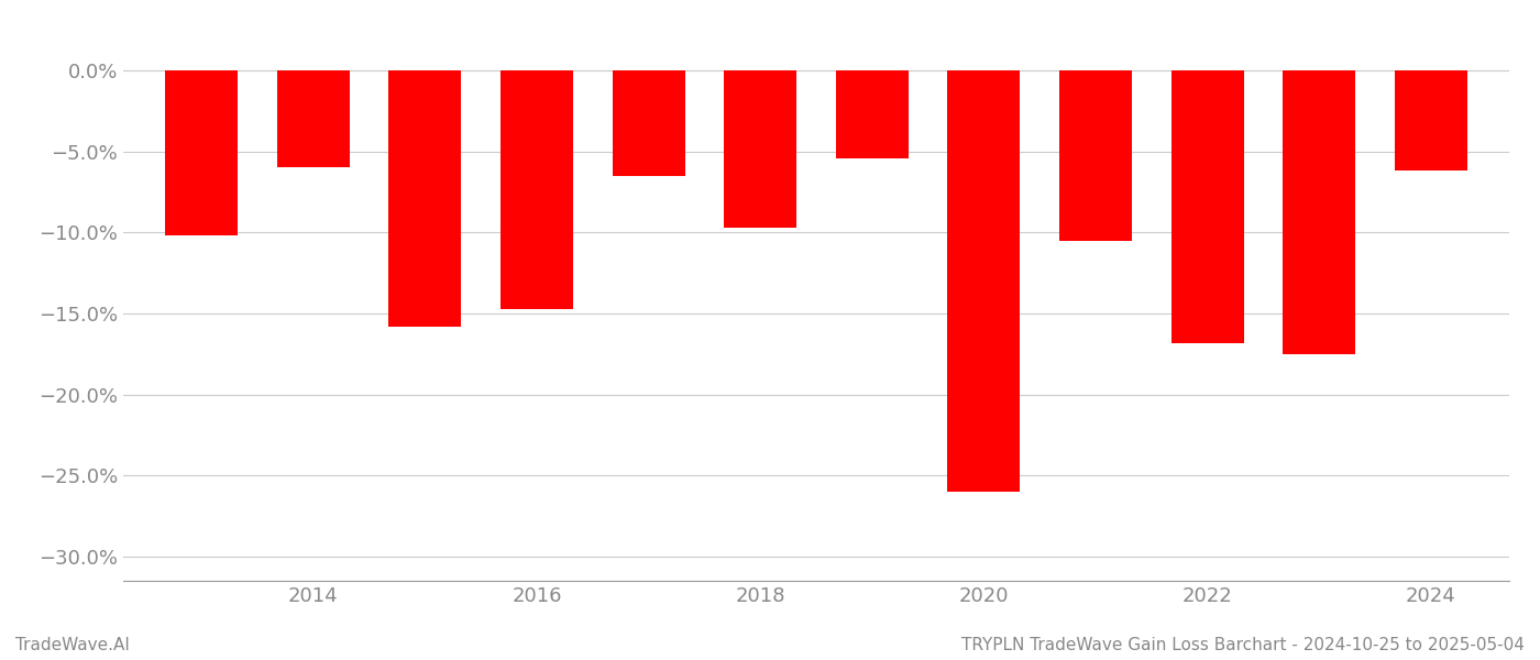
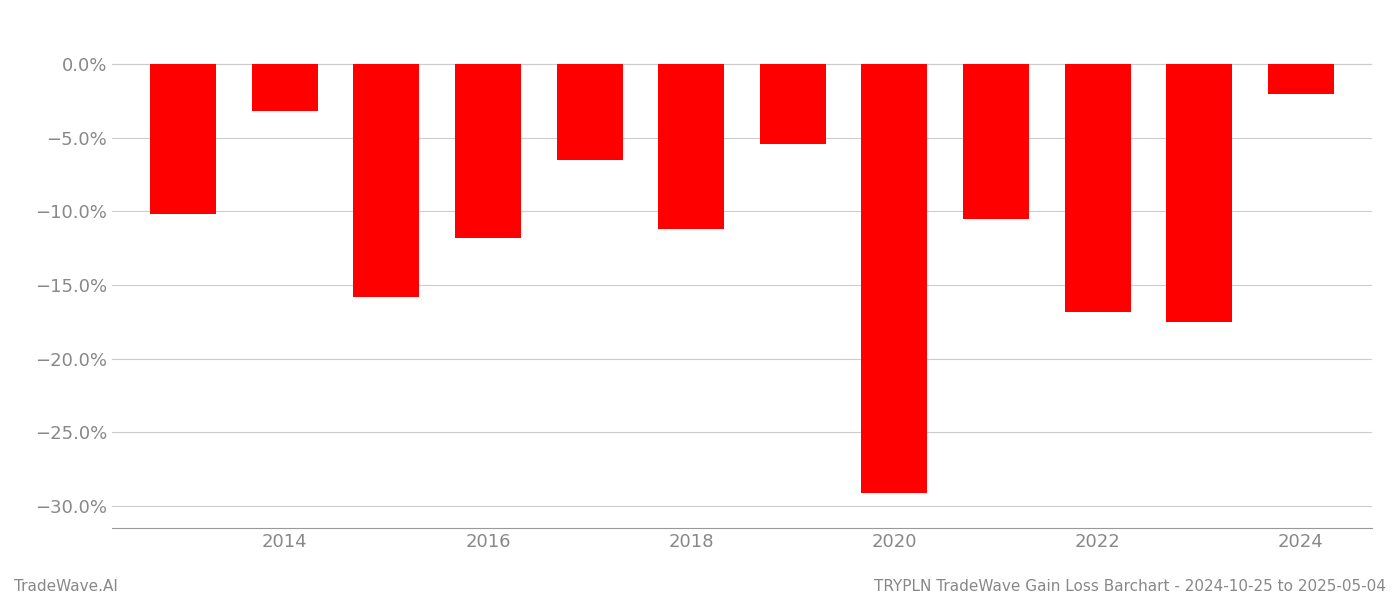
2014: -6.0% -> -3.2%
2016: -14.7% -> -11.8%
2018: -9.7% -> -11.2%
2020: -26.0% -> -29.1%
2024: -6.2% -> -2.0%
